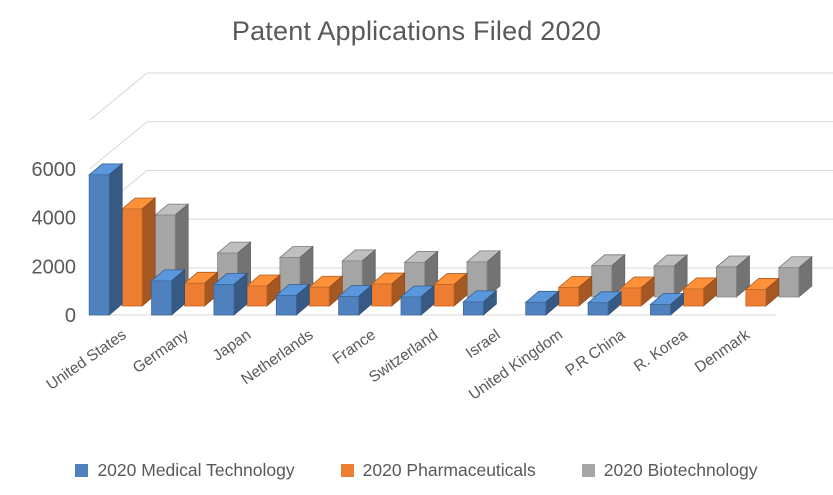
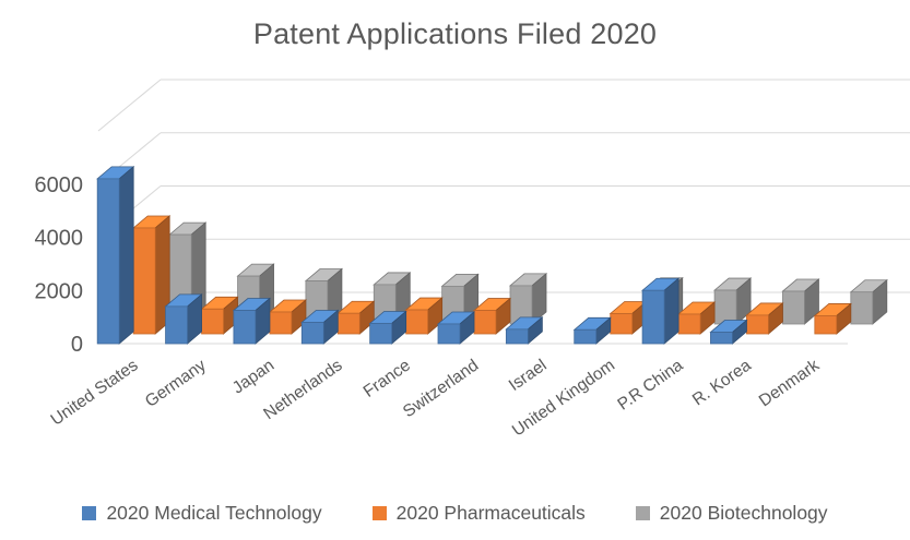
2020 Medical Technology/United States: 5800 -> 6200
2020 Medical Technology/P.R China: 500 -> 2000
